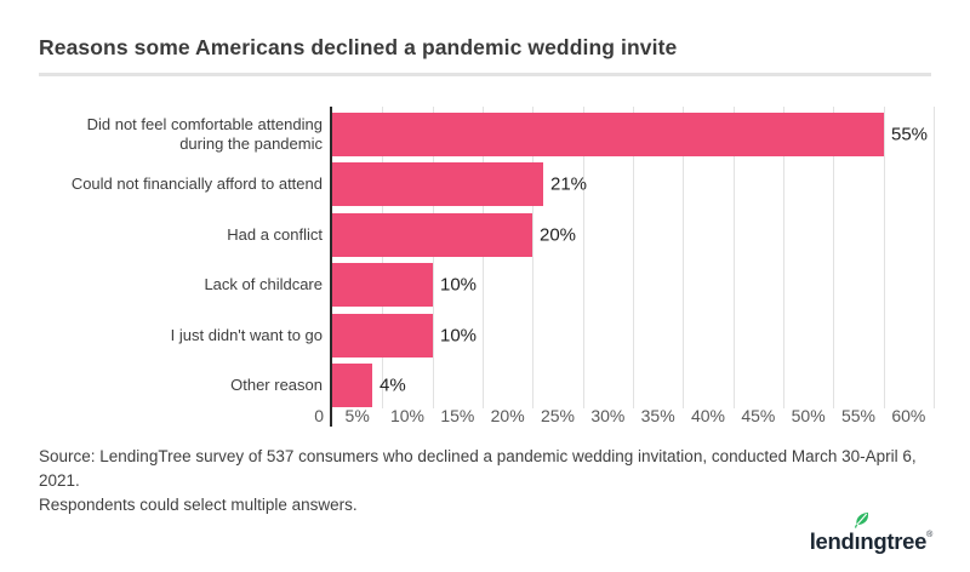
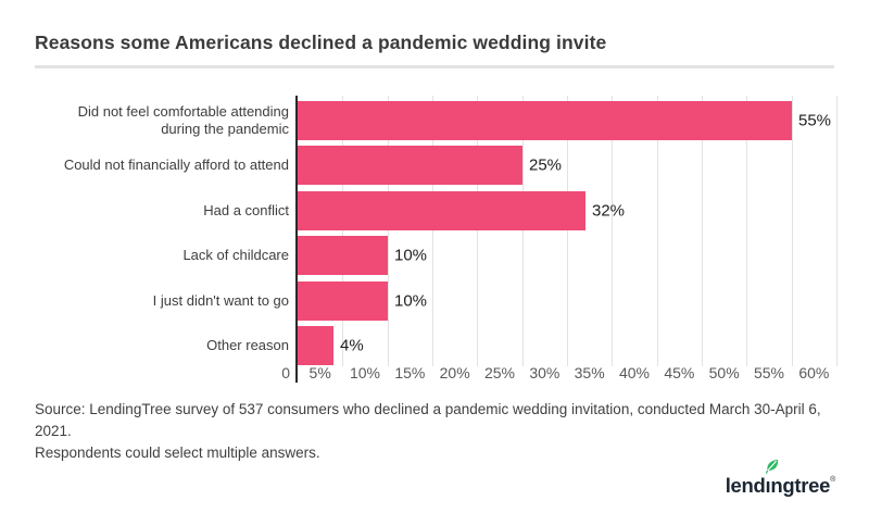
Could not financially afford to attend: 21% -> 25%
Had a conflict: 20% -> 32%
